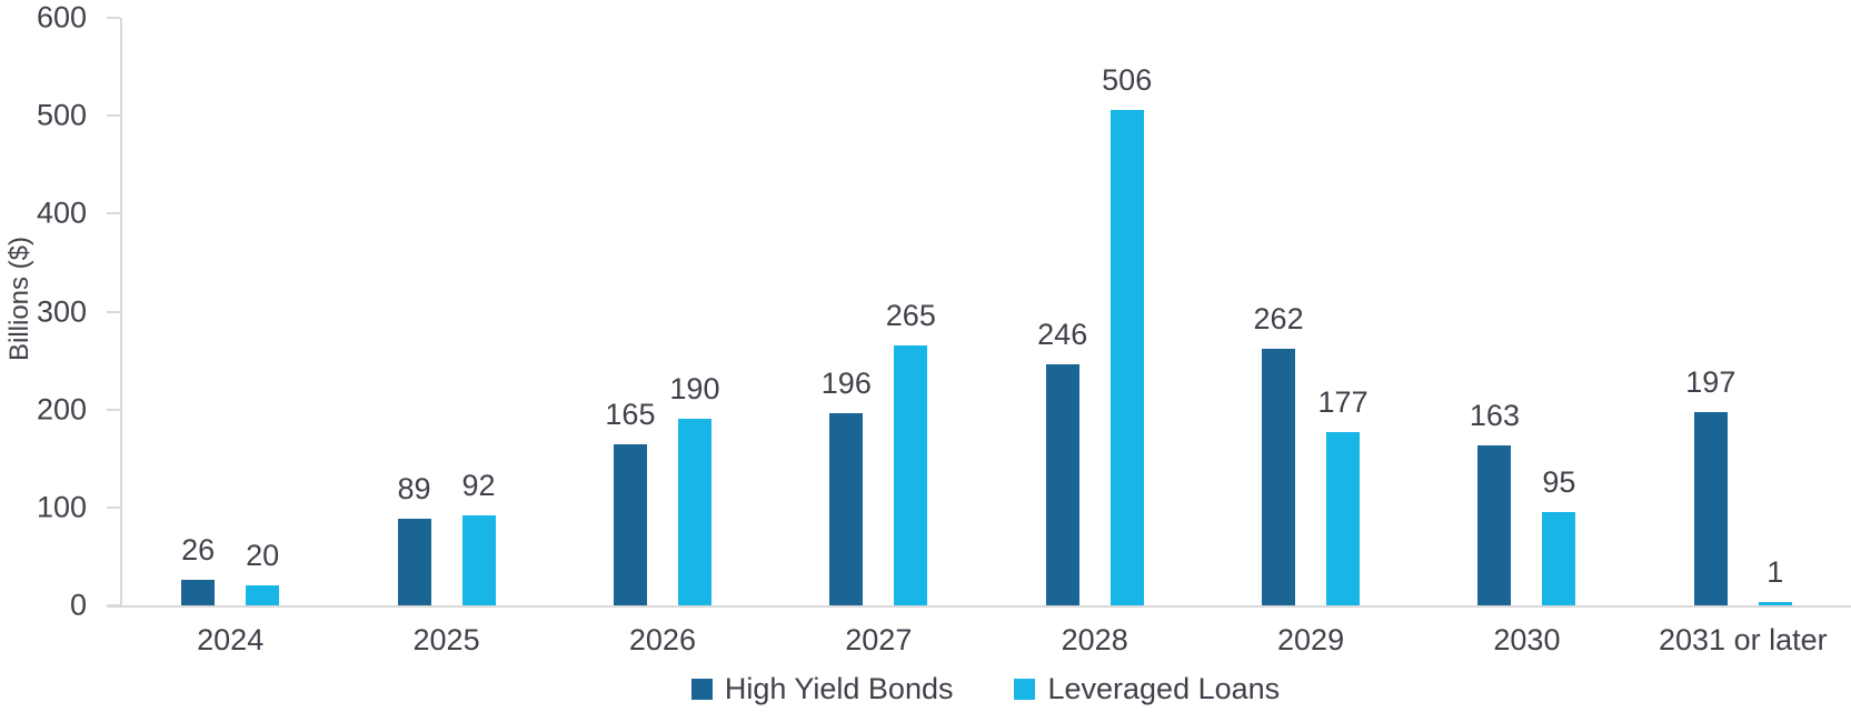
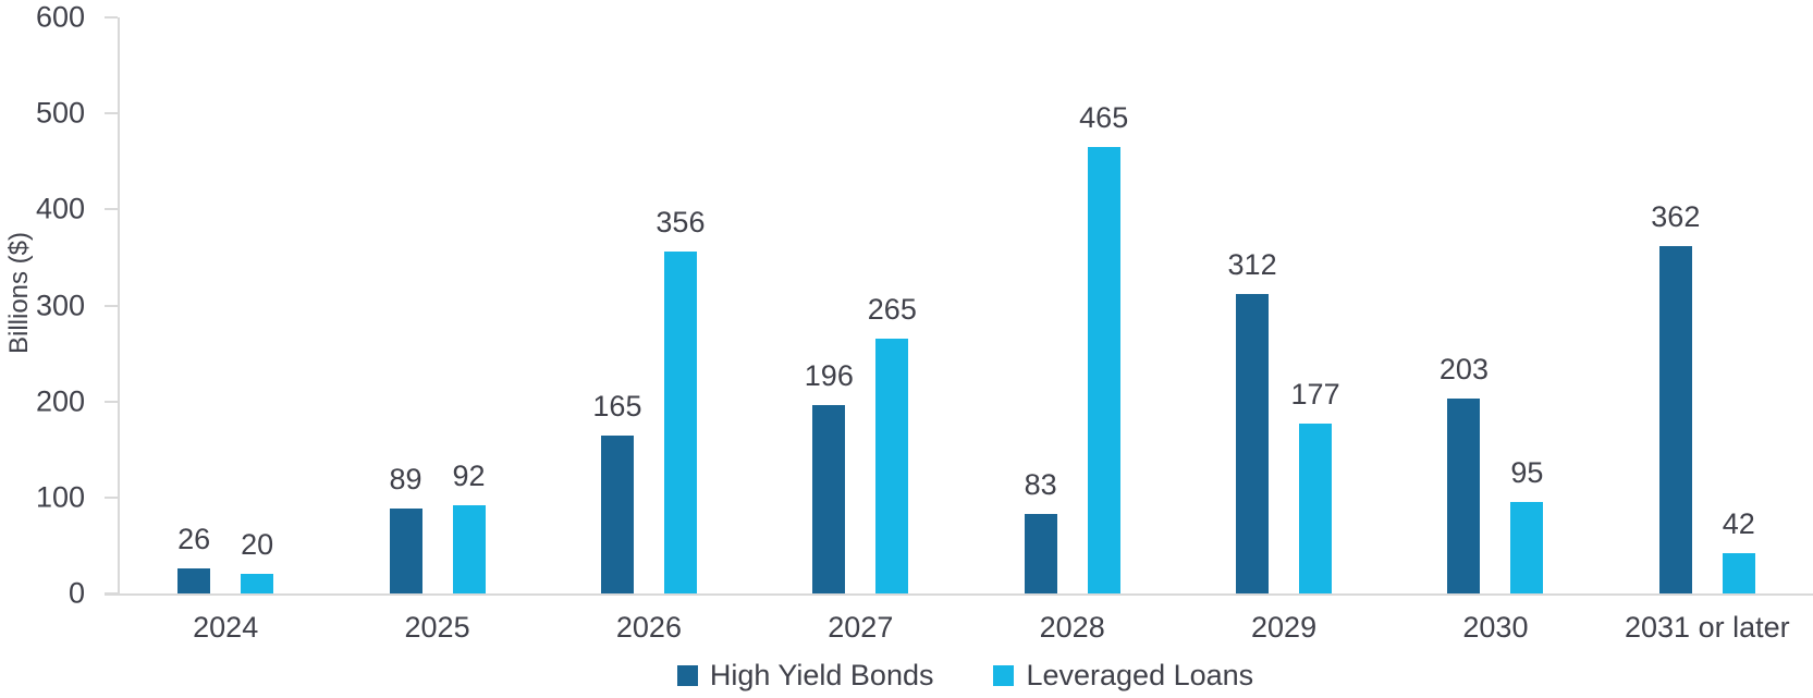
Leveraged Loans/2026: 190 -> 356
High Yield Bonds/2028: 246 -> 83
Leveraged Loans/2028: 506 -> 465
High Yield Bonds/2029: 262 -> 312
High Yield Bonds/2030: 163 -> 203
High Yield Bonds/2031 or later: 197 -> 362
Leveraged Loans/2031 or later: 1 -> 42
